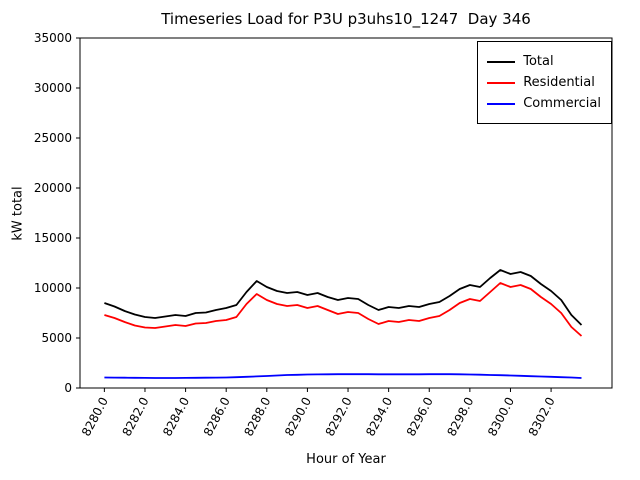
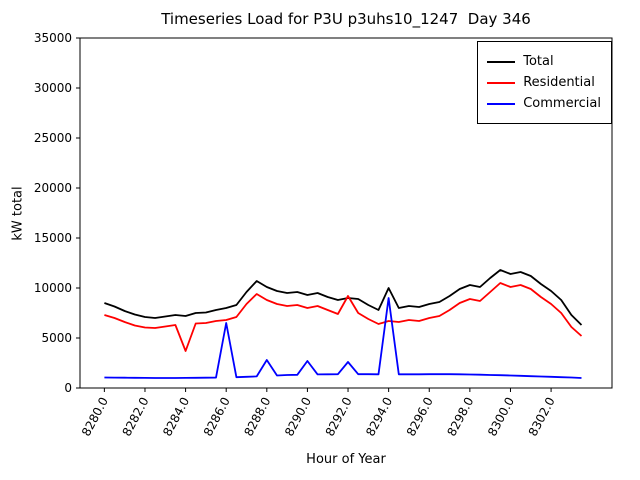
Residential/8284.0: 6200 -> 3700
Commercial/8286.0: 1000 -> 6500
Commercial/8288.0: 1200 -> 2800
Commercial/8290.0: 1400 -> 2700
Residential/8292.0: 7600 -> 9200
Commercial/8292.0: 1400 -> 2600
Total/8294.0: 8100 -> 10000
Commercial/8294.0: 1400 -> 9000
